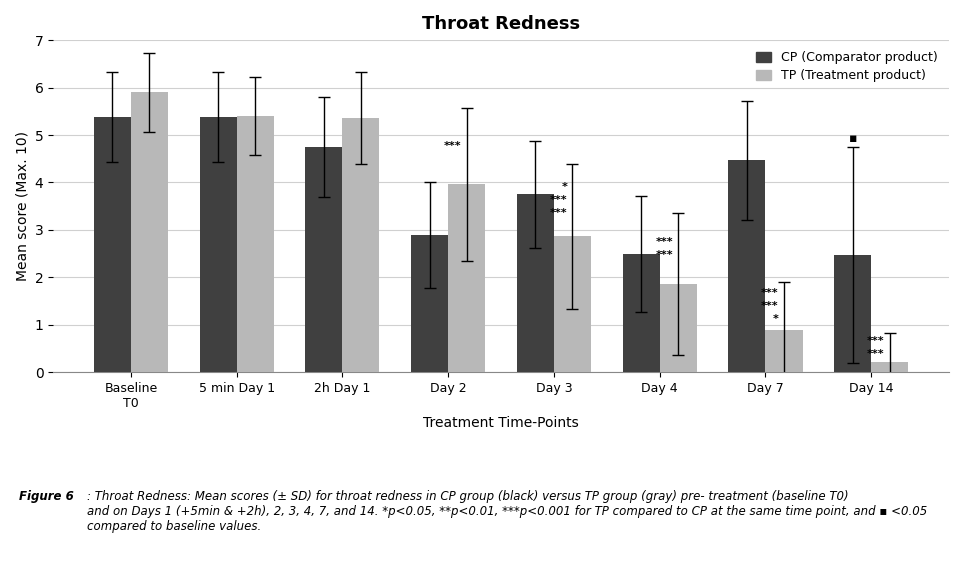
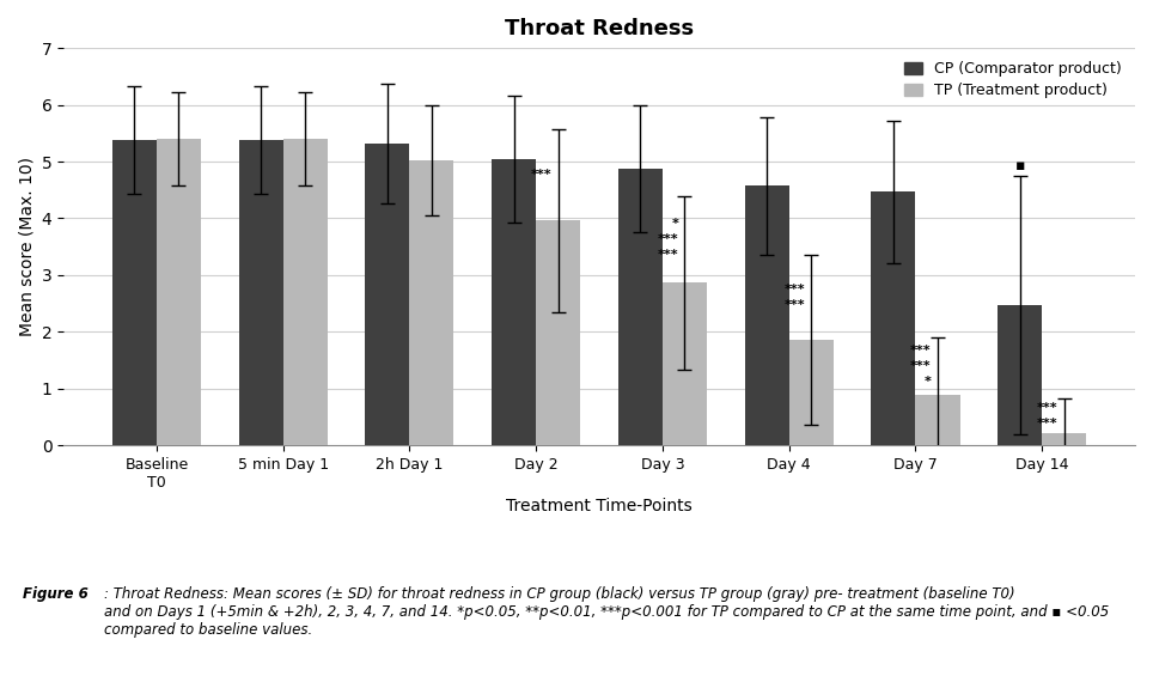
TP (Treatment product)/Baseline T0: 5.90 -> 5.40
CP (Comparator product)/2h Day 1: 4.75 -> 5.32
TP (Treatment product)/2h Day 1: 5.35 -> 5.02
CP (Comparator product)/Day 2: 2.90 -> 5.05
CP (Comparator product)/Day 3: 3.75 -> 4.87
CP (Comparator product)/Day 4: 2.50 -> 4.57
